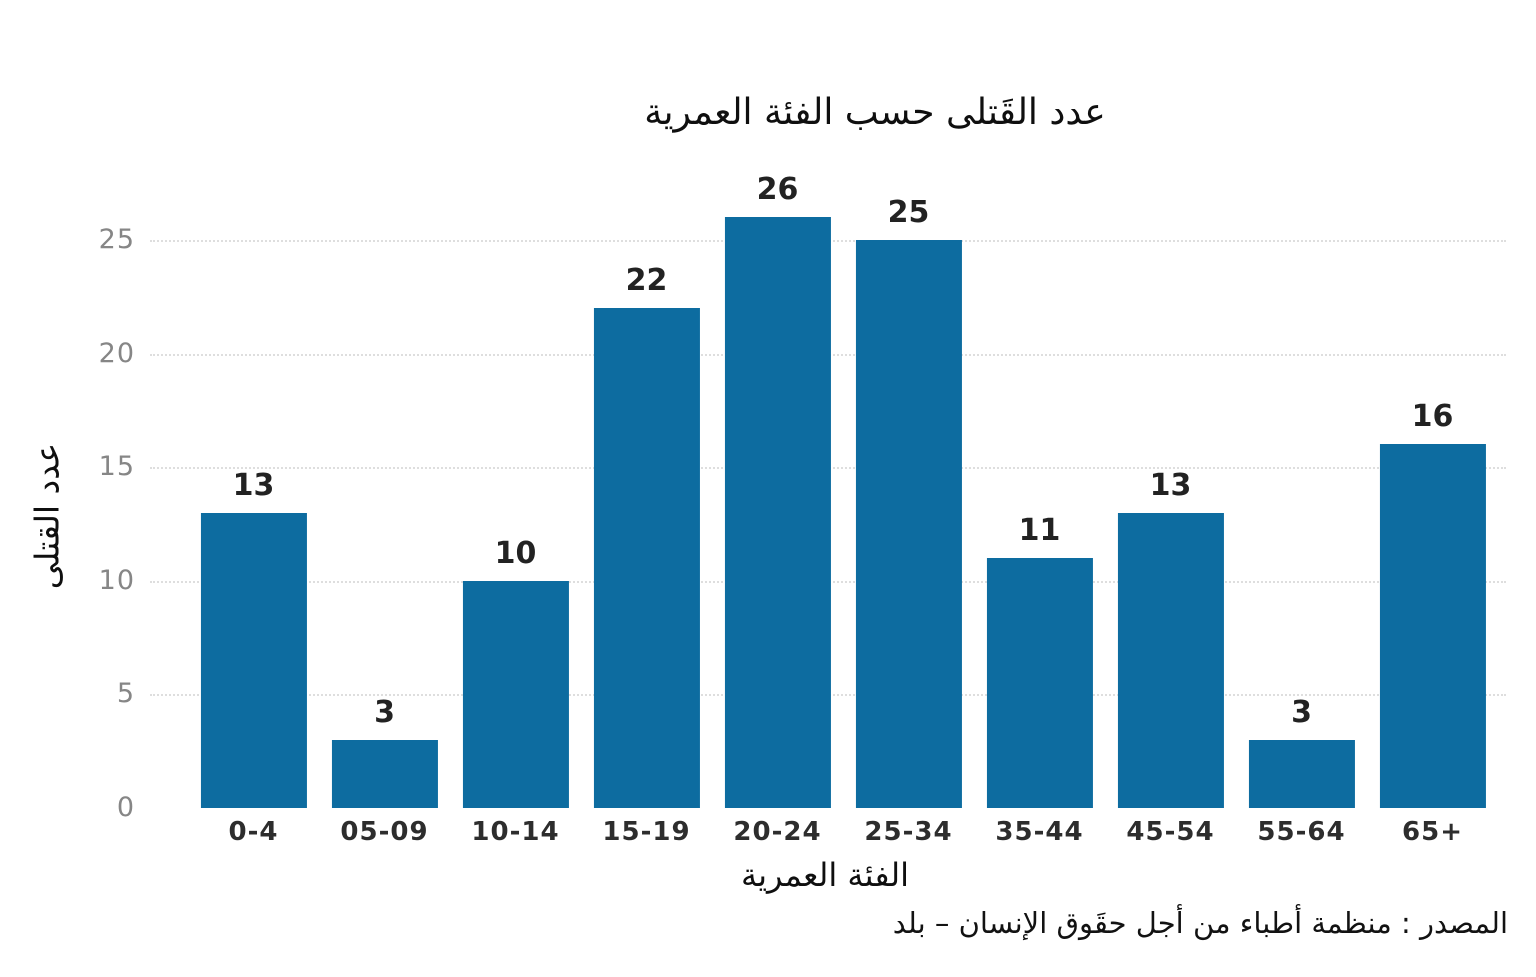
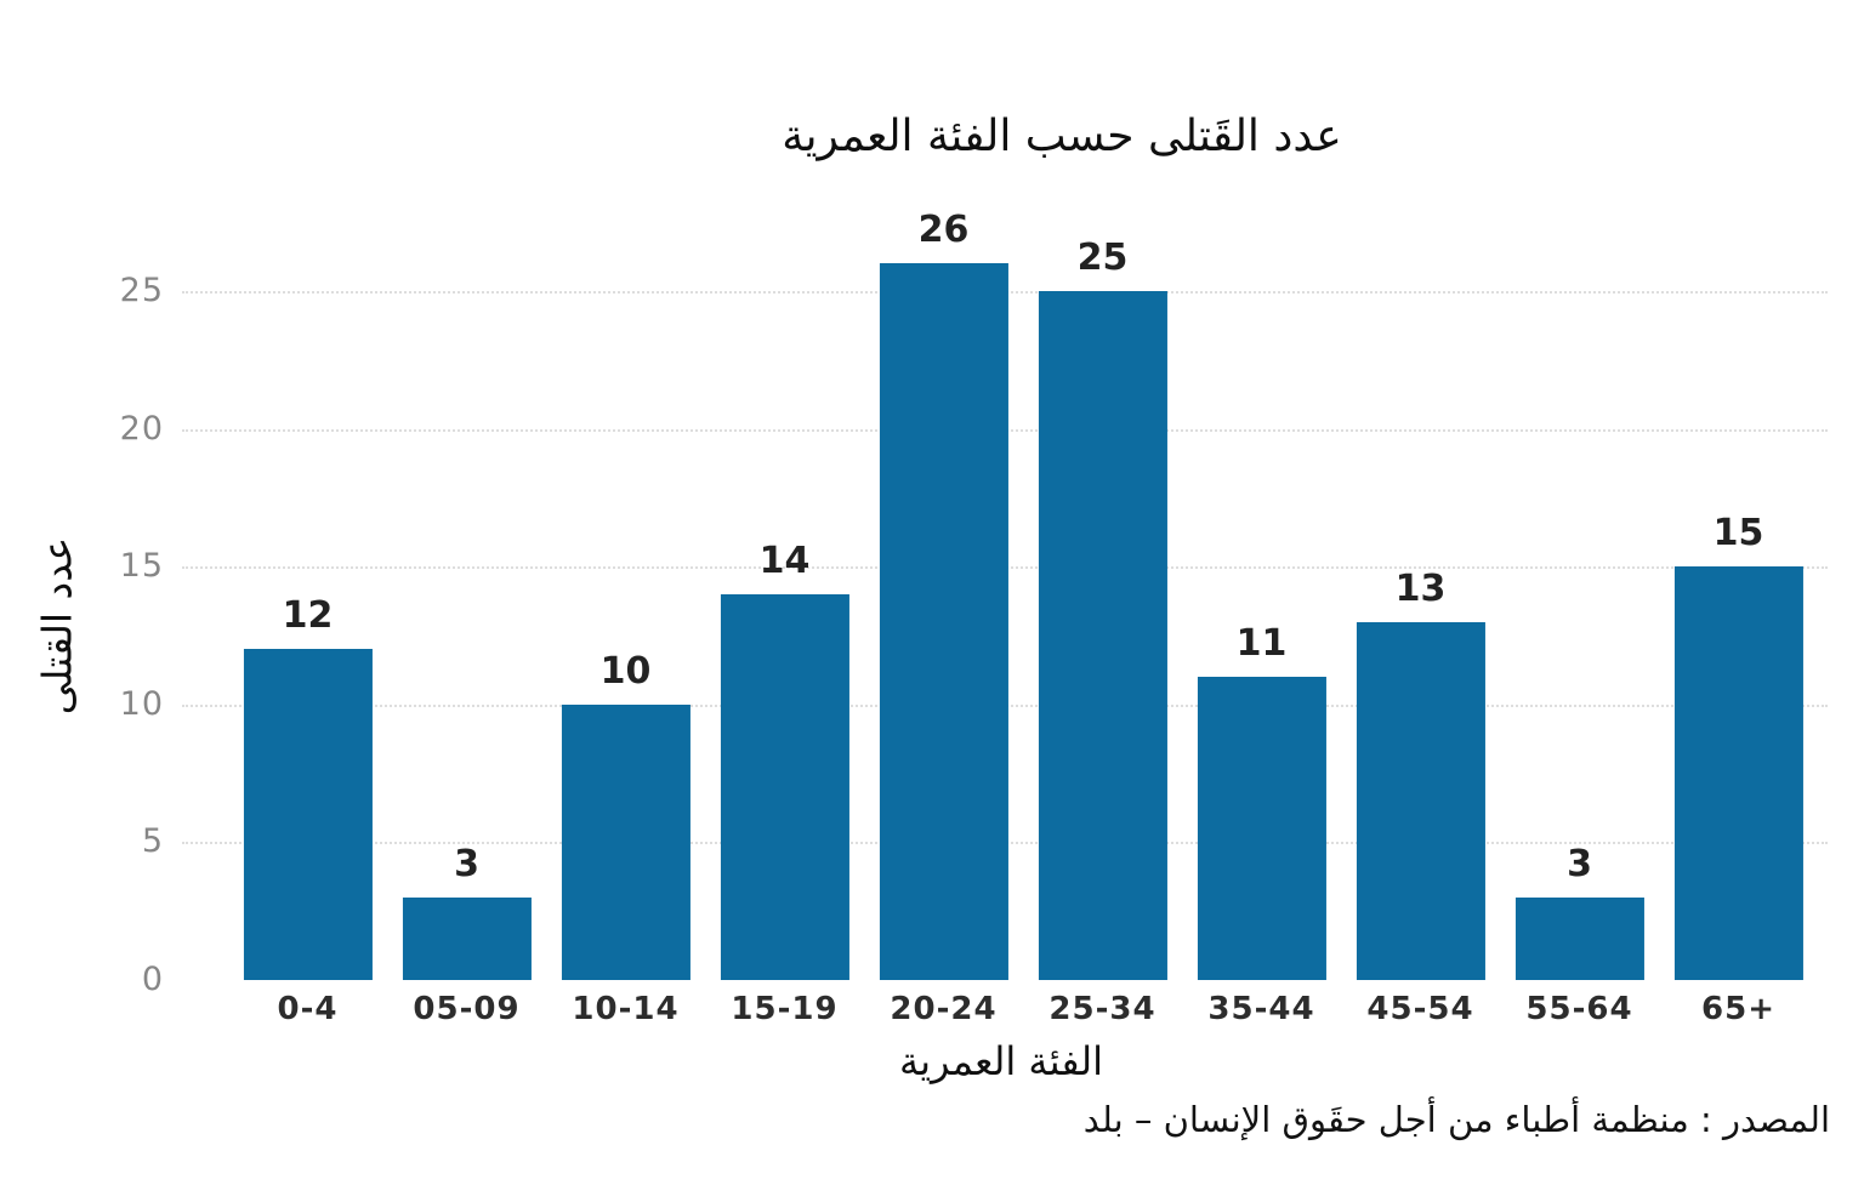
0-4: 13 -> 12
15-19: 22 -> 14
65+: 16 -> 15
